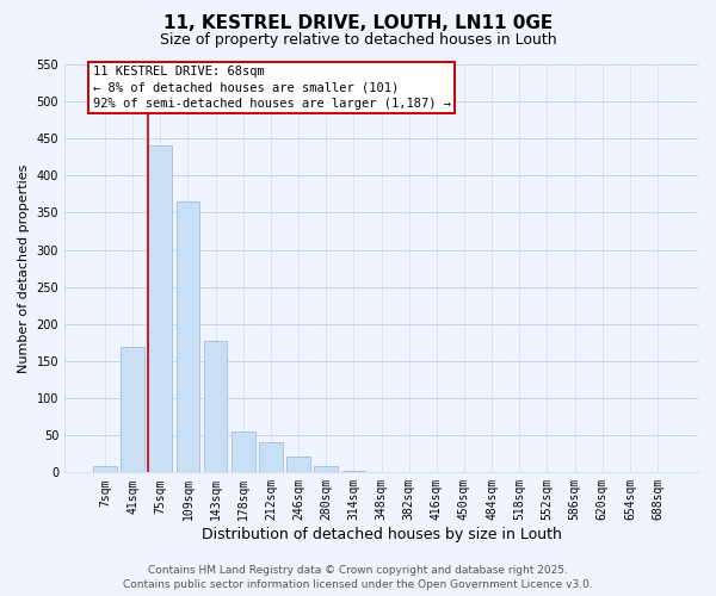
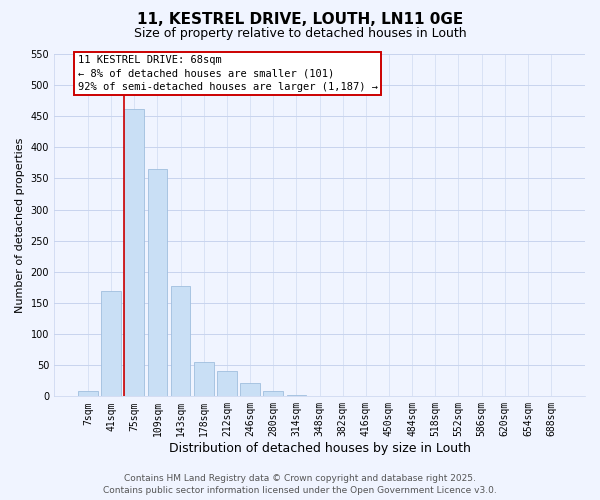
75sqm: 440 -> 462
